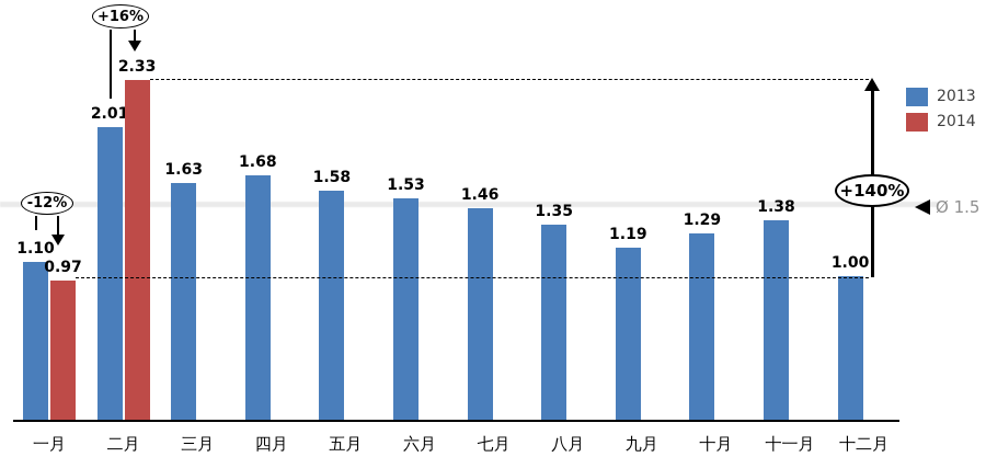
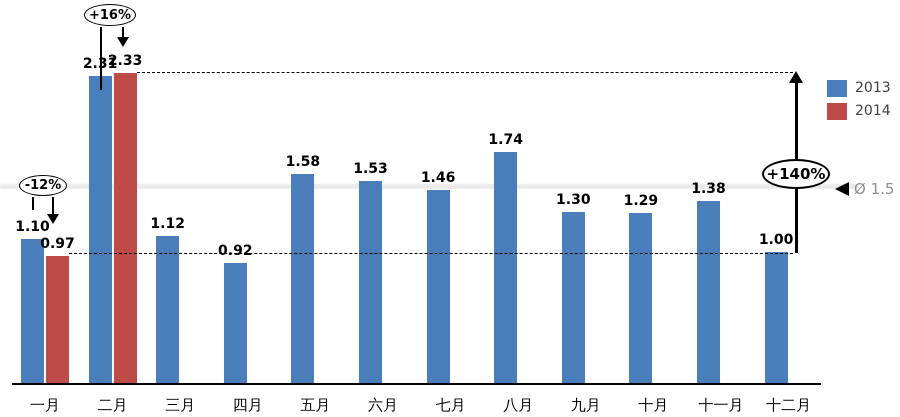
2013/二月: 2.01 -> 2.31
2013/三月: 1.63 -> 1.12
2013/四月: 1.68 -> 0.92
2013/八月: 1.35 -> 1.74
2013/九月: 1.19 -> 1.30
